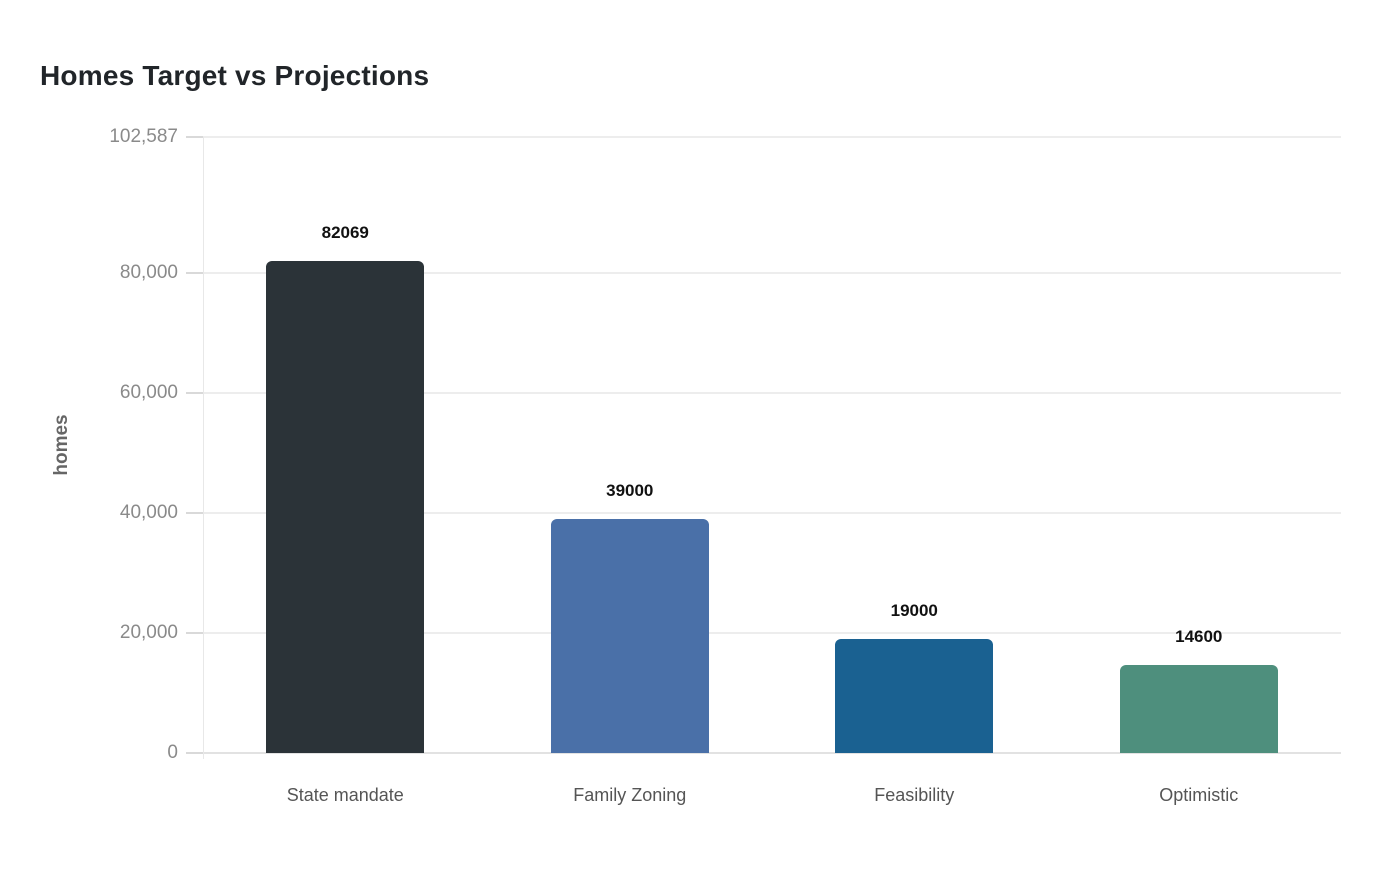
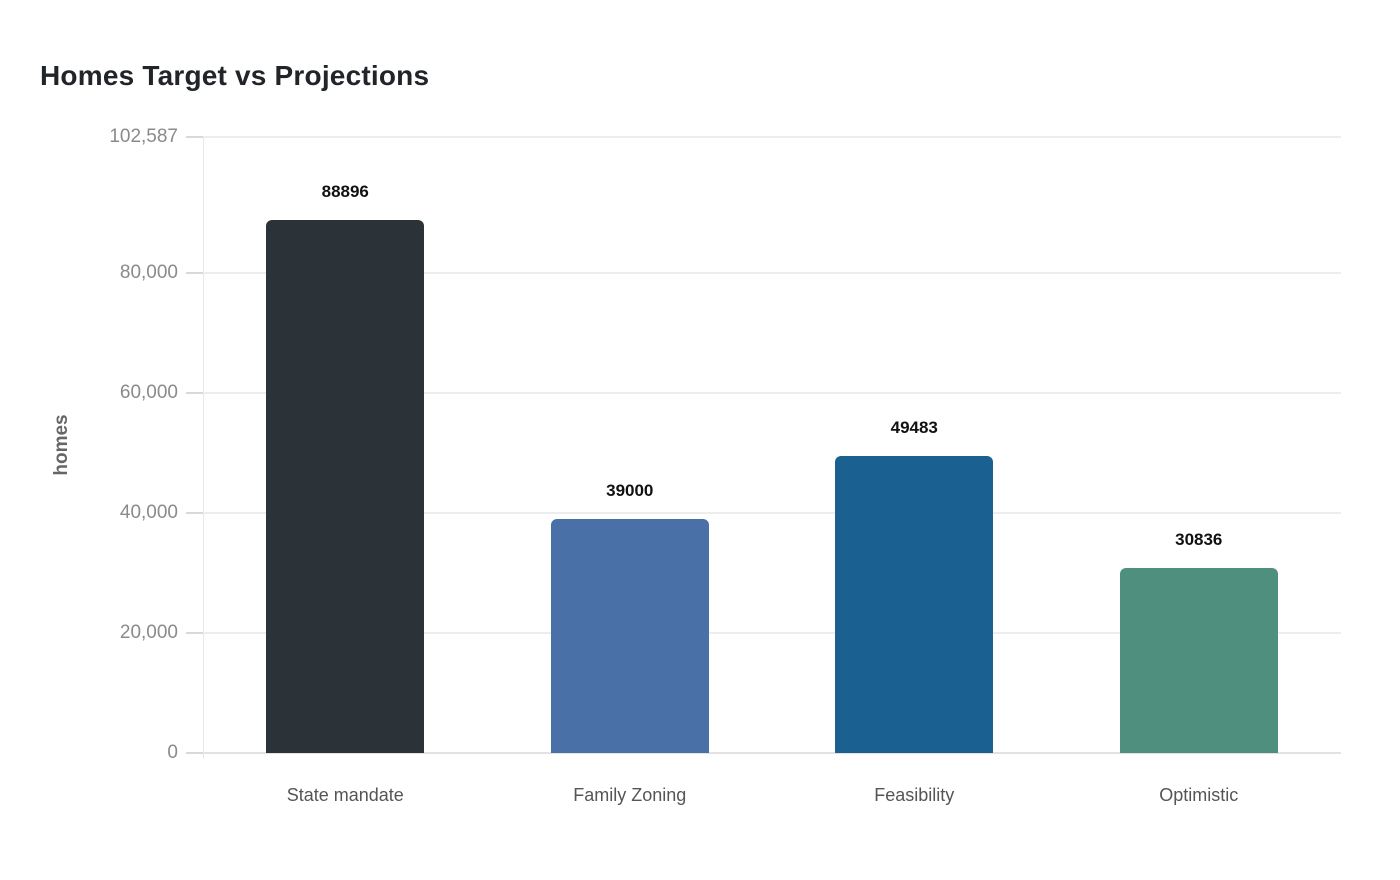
State mandate: 82069 -> 88896
Feasibility: 19000 -> 49483
Optimistic: 14600 -> 30836
